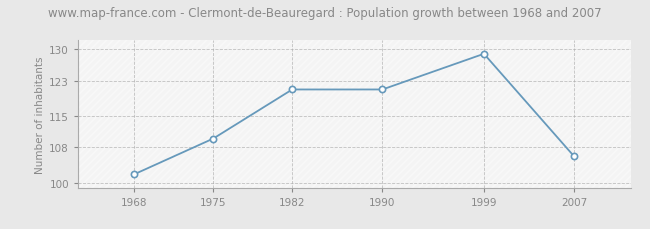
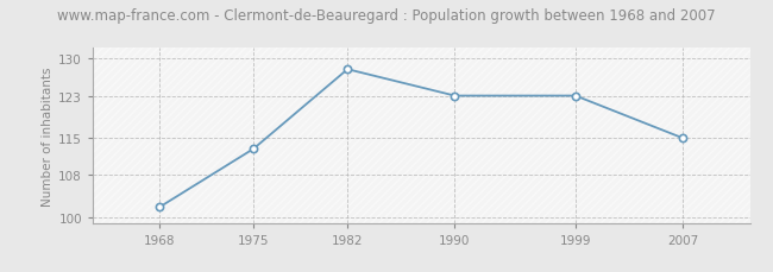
1975: 110 -> 113
1982: 121 -> 128
1990: 121 -> 123
1999: 129 -> 123
2007: 106 -> 115
